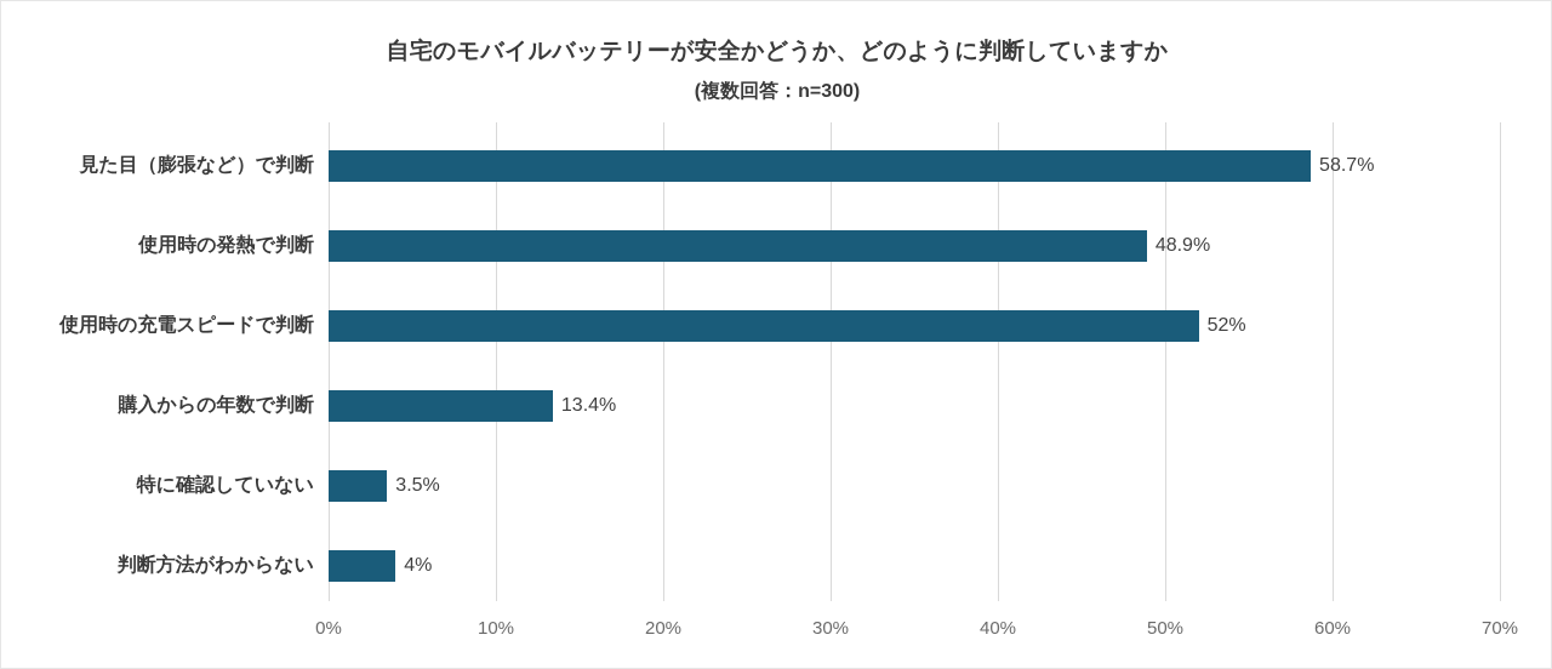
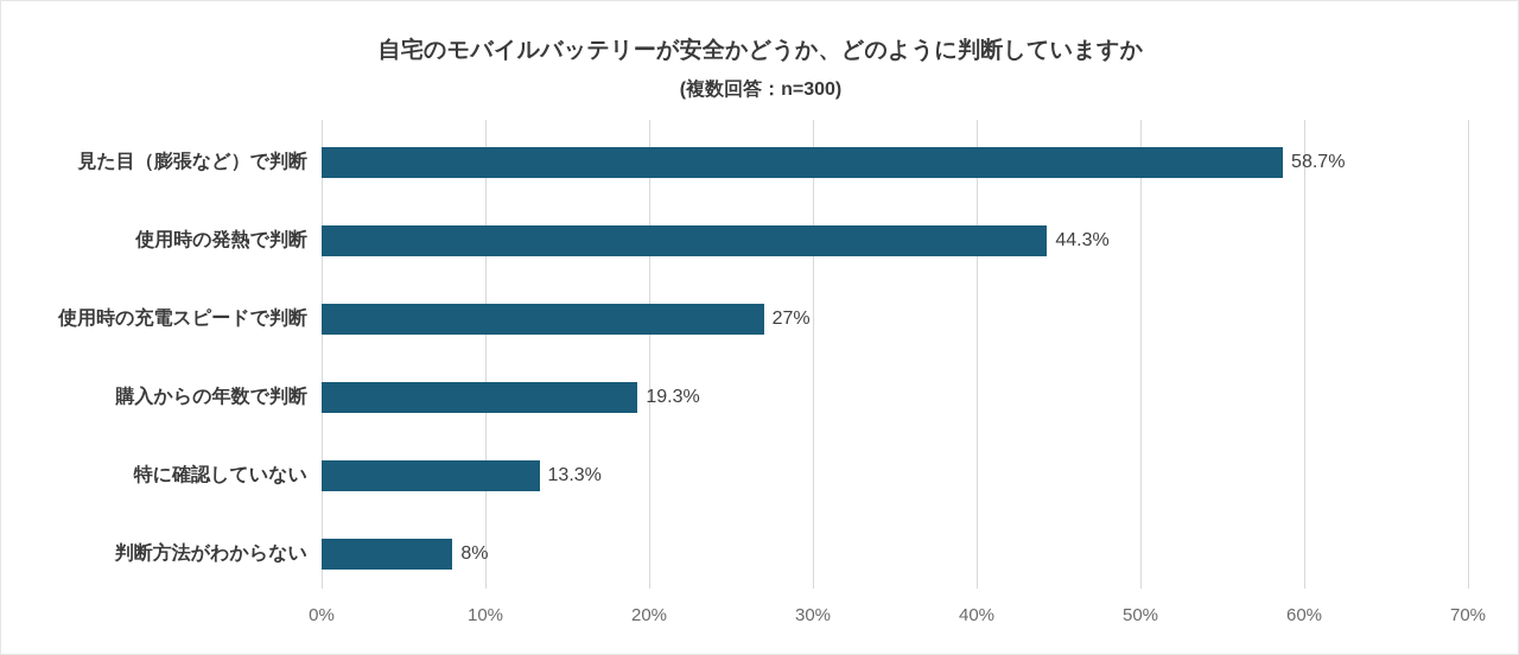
使用時の発熱で判断: 48.9% -> 44.3%
使用時の充電スピードで判断: 52% -> 27%
購入からの年数で判断: 13.4% -> 19.3%
特に確認していない: 3.5% -> 13.3%
判断方法がわからない: 4% -> 8%
